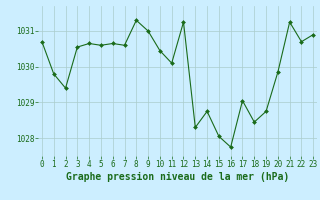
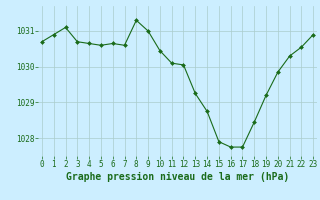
1: 1029.80 -> 1030.90
2: 1029.40 -> 1031.10
3: 1030.55 -> 1030.70
12: 1031.25 -> 1030.05
13: 1028.30 -> 1029.25
15: 1028.05 -> 1027.90
17: 1029.05 -> 1027.75
19: 1028.75 -> 1029.20
21: 1031.25 -> 1030.30
22: 1030.70 -> 1030.55
